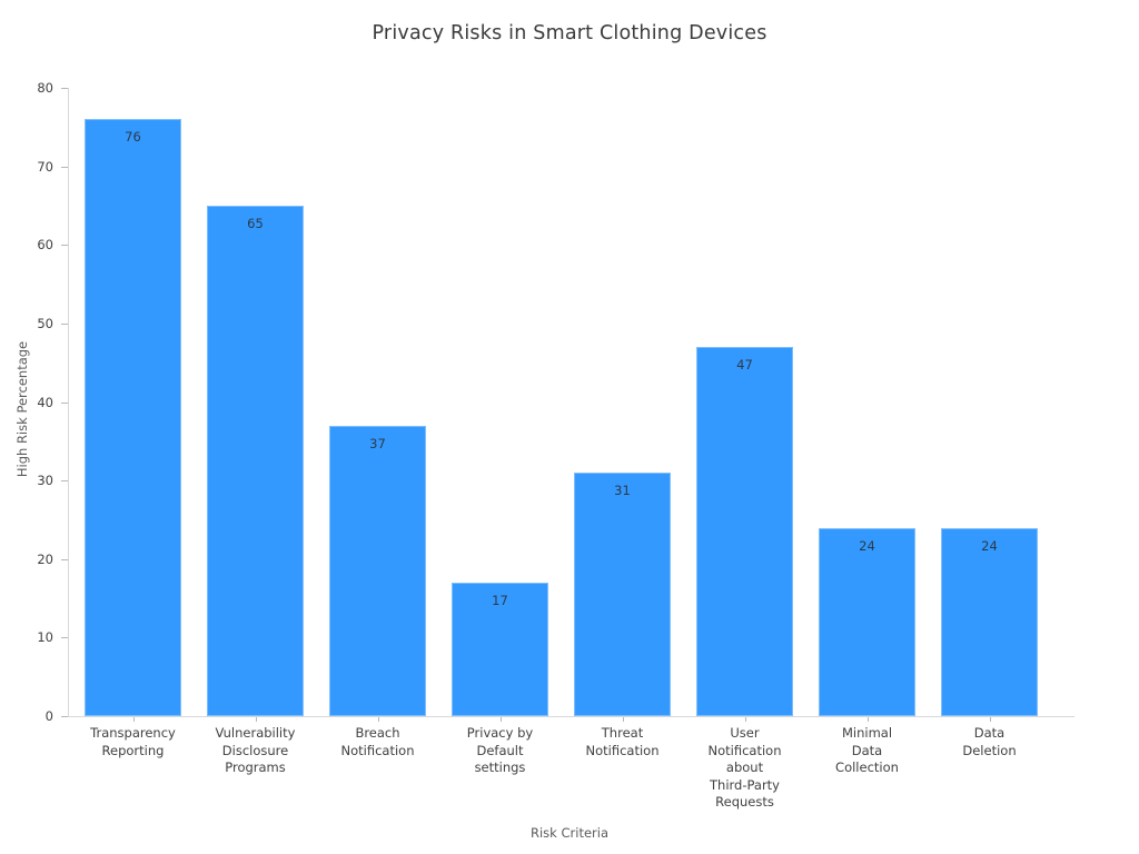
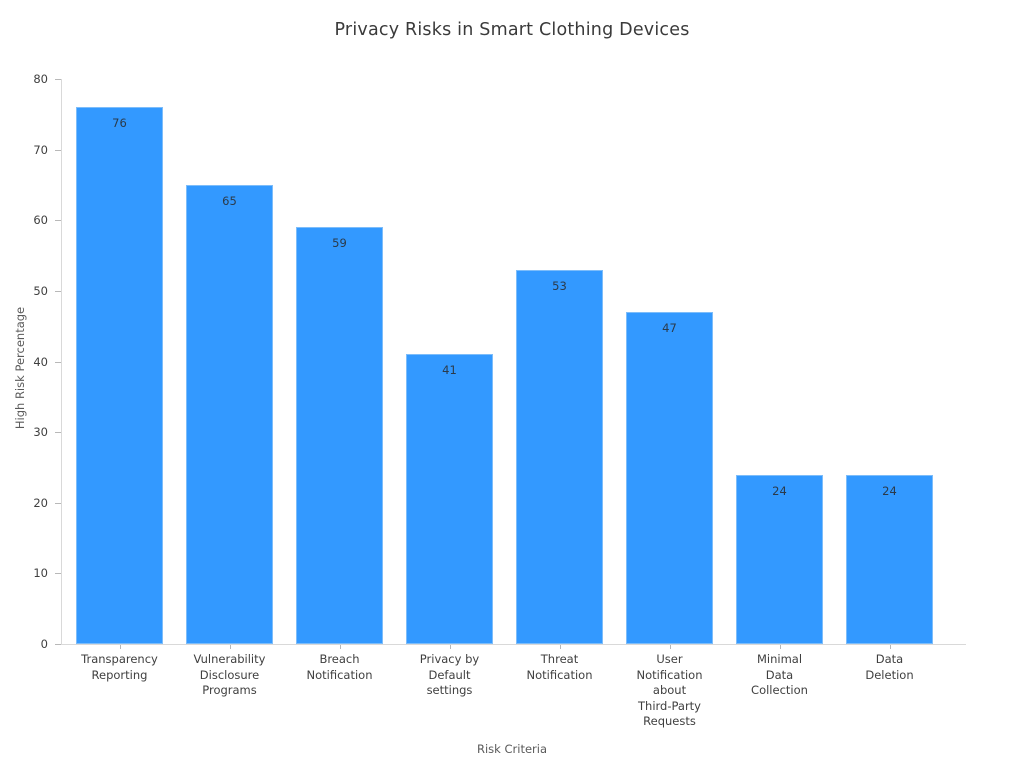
Breach Notification: 37 -> 59
Privacy by Default settings: 17 -> 41
Threat Notification: 31 -> 53
